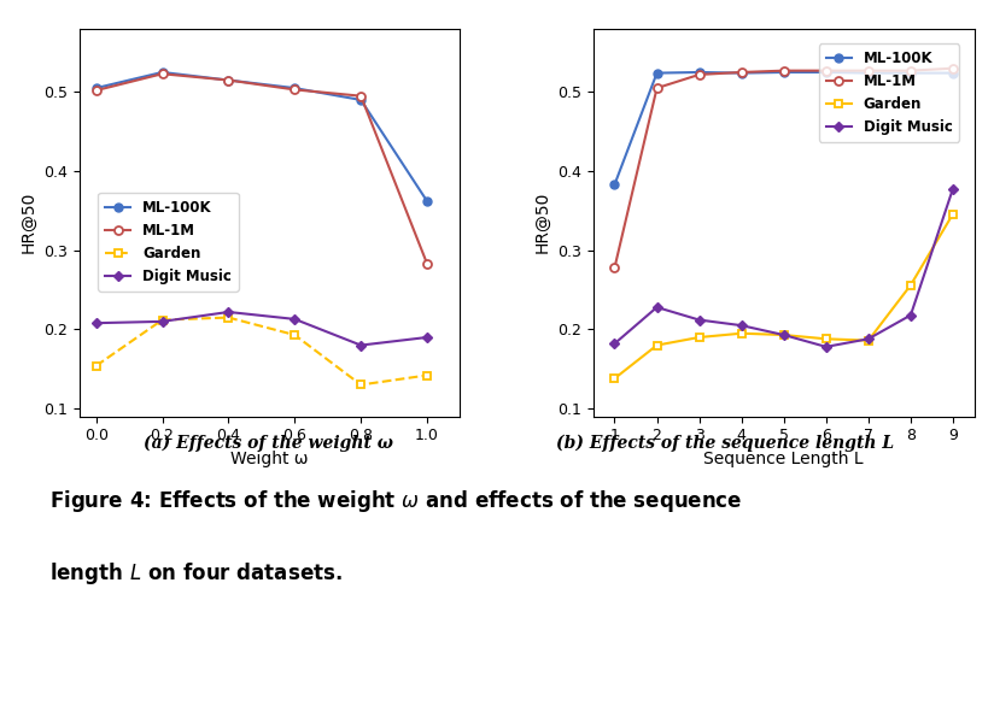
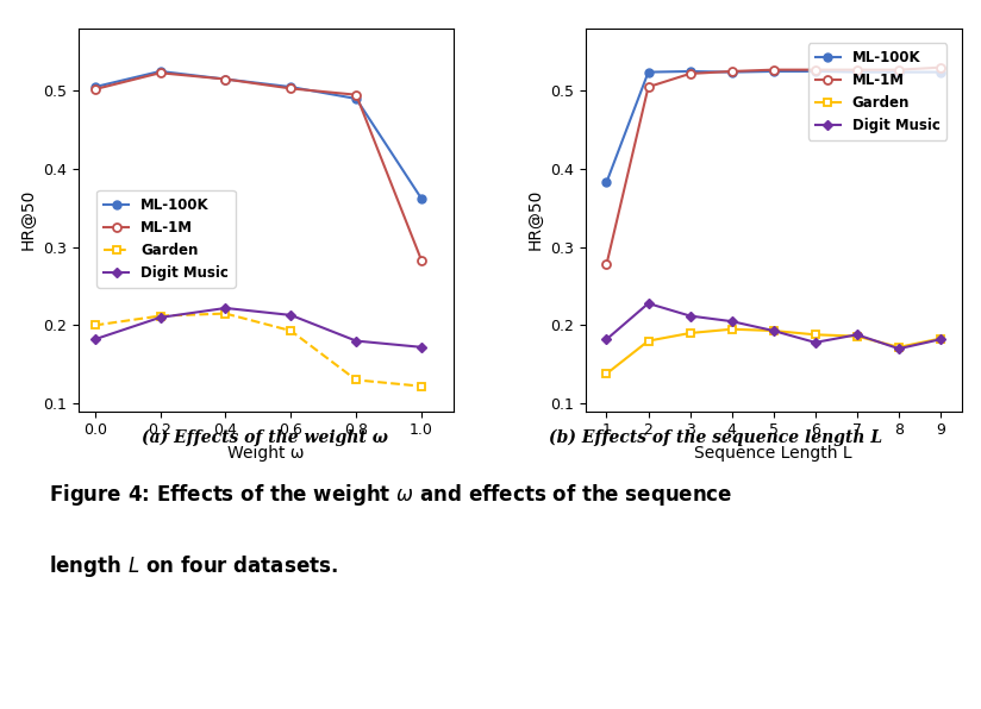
Garden/0.0: 0.154 -> 0.200
Digit Music/0.0: 0.208 -> 0.182
Garden/1.0: 0.142 -> 0.122
Digit Music/1.0: 0.190 -> 0.172
Garden/8: 0.256 -> 0.172
Digit Music/8: 0.218 -> 0.170
Garden/9: 0.346 -> 0.183
Digit Music/9: 0.378 -> 0.182
